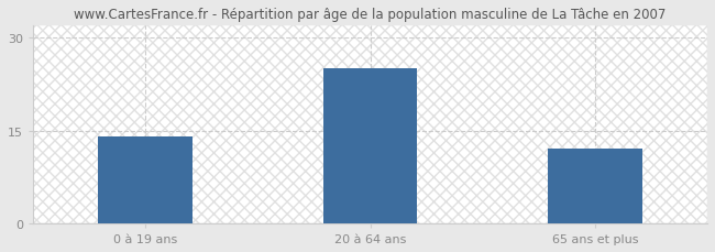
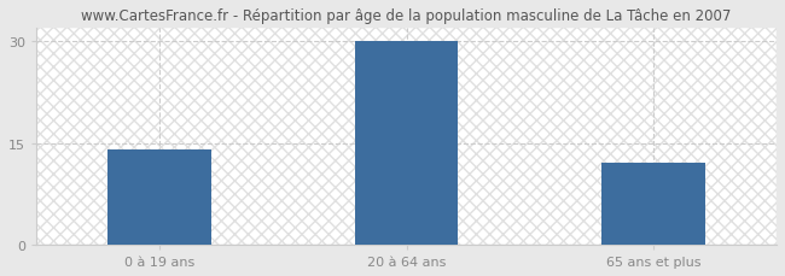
20 à 64 ans: 25 -> 30
